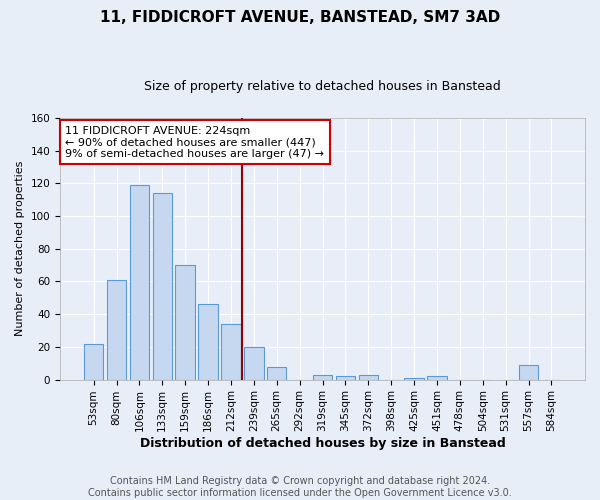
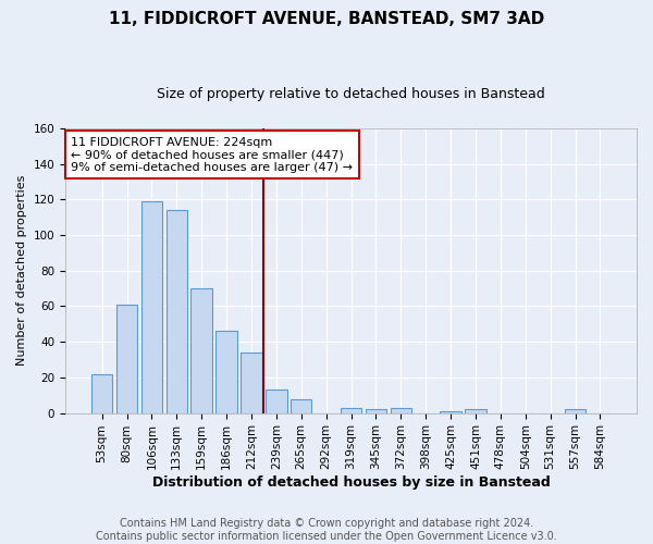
239sqm: 20 -> 13
557sqm: 9 -> 2
